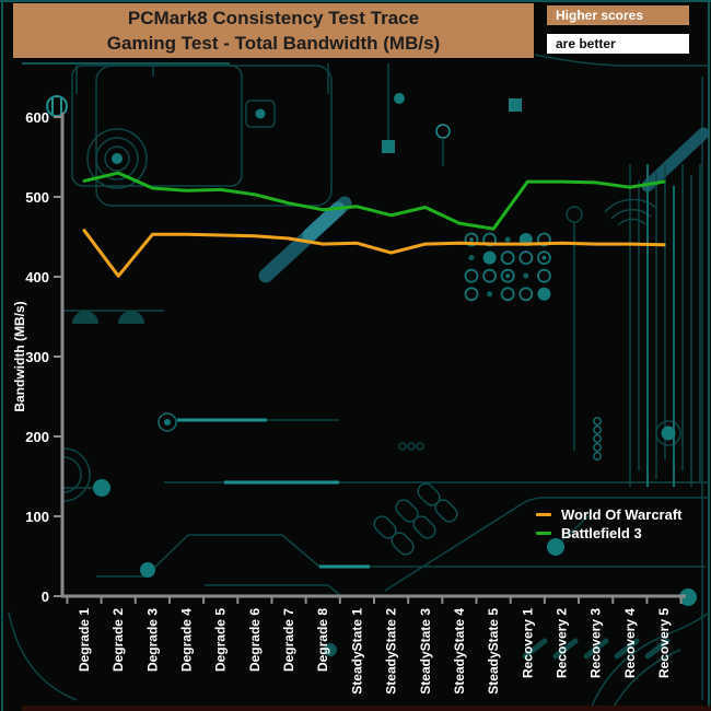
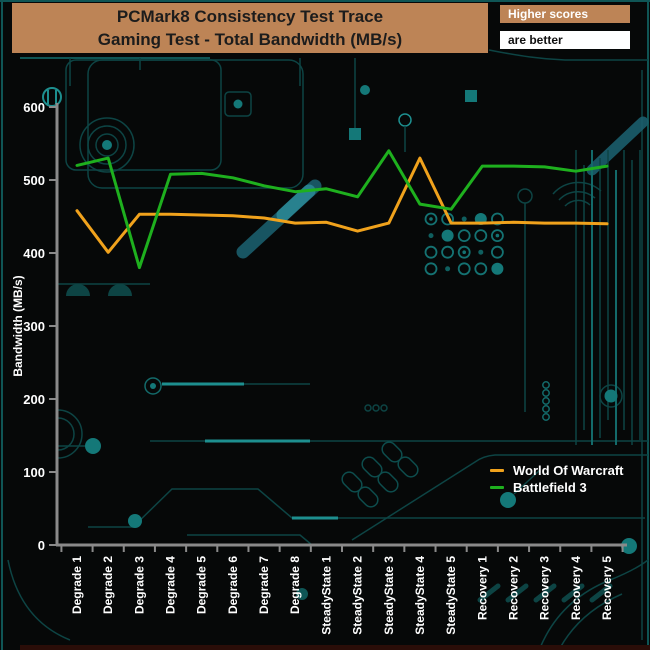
Battlefield 3/Degrade 3: 510 -> 380
Battlefield 3/SteadyState 3: 490 -> 540
World Of Warcraft/SteadyState 4: 440 -> 530
